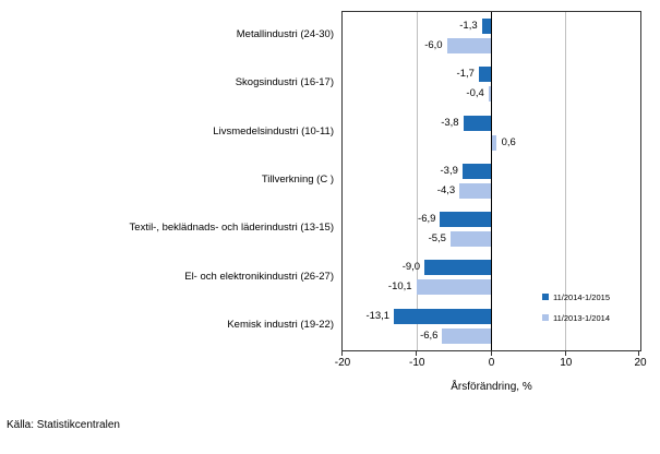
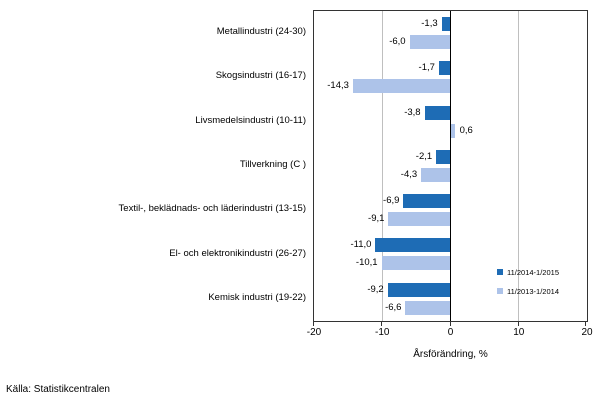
11/2013-1/2014/Skogsindustri (16-17): -0,4 -> -14,3
11/2014-1/2015/Tillverkning (C ): -3,9 -> -2,1
11/2013-1/2014/Textil-, beklädnads- och läderindustri (13-15): -5,5 -> -9,1
11/2014-1/2015/El- och elektronikindustri (26-27): -9,0 -> -11,0
11/2014-1/2015/Kemisk industri (19-22): -13,1 -> -9,2
